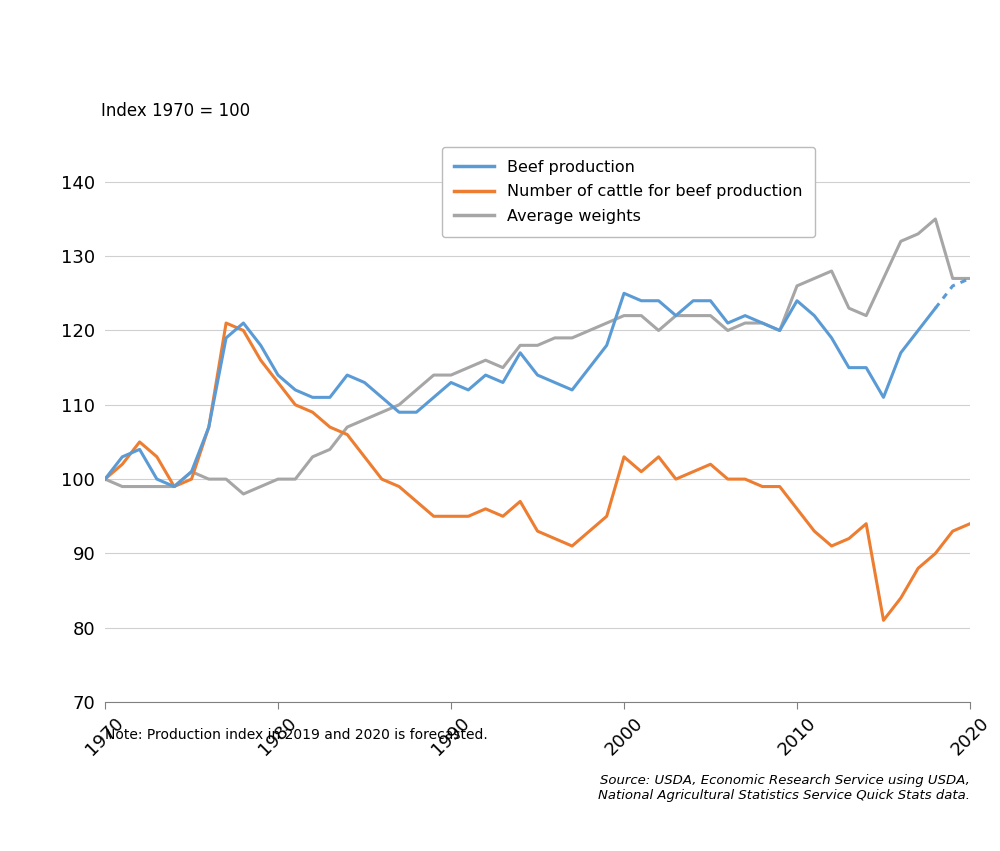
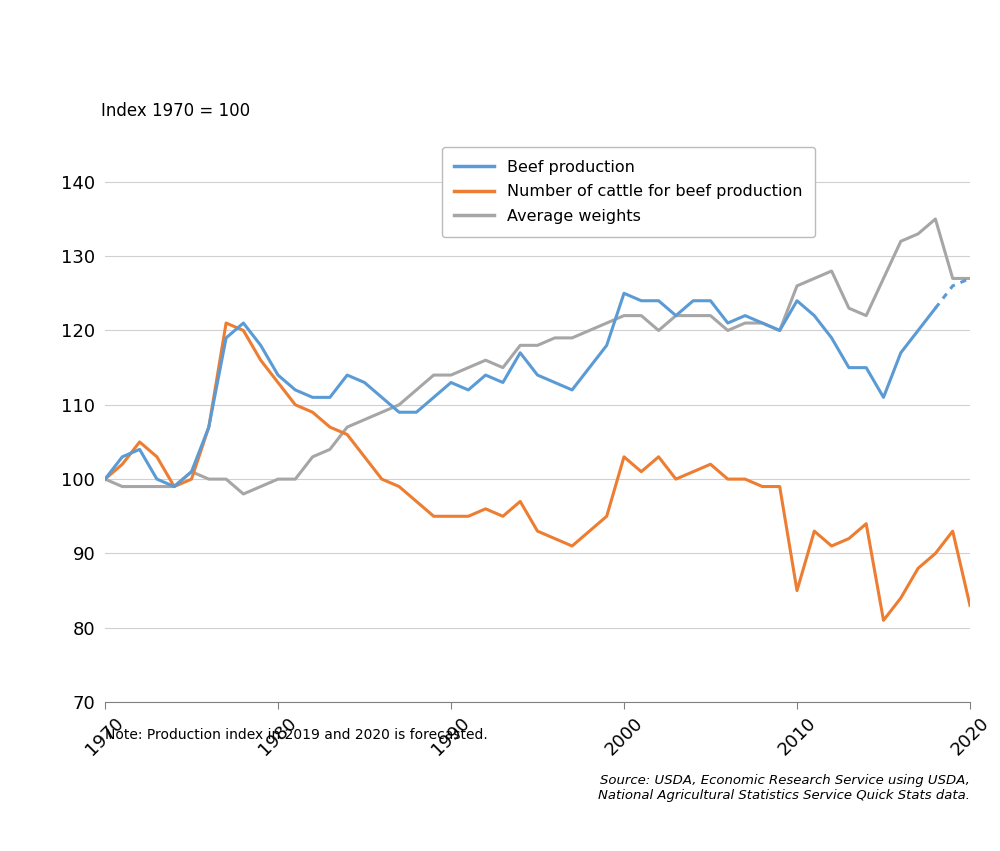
Number of cattle for beef production/2010: 96 -> 85
Number of cattle for beef production/2020: 94 -> 83
